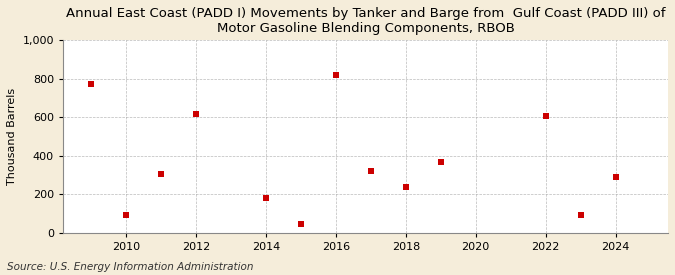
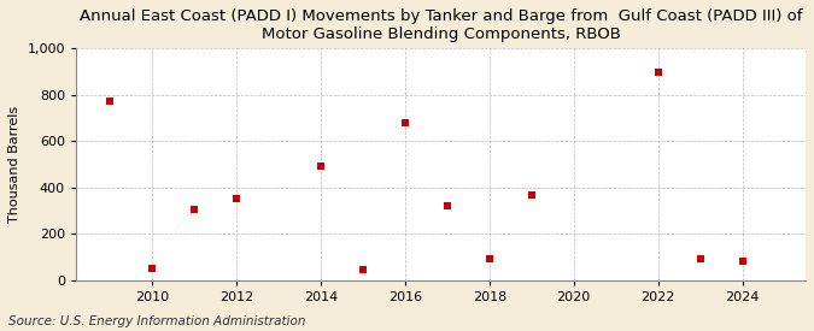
2010: 90 -> 50
2012: 620 -> 350
2014: 180 -> 490
2016: 820 -> 680
2018: 240 -> 90
2022: 600 -> 900
2024: 290 -> 80
